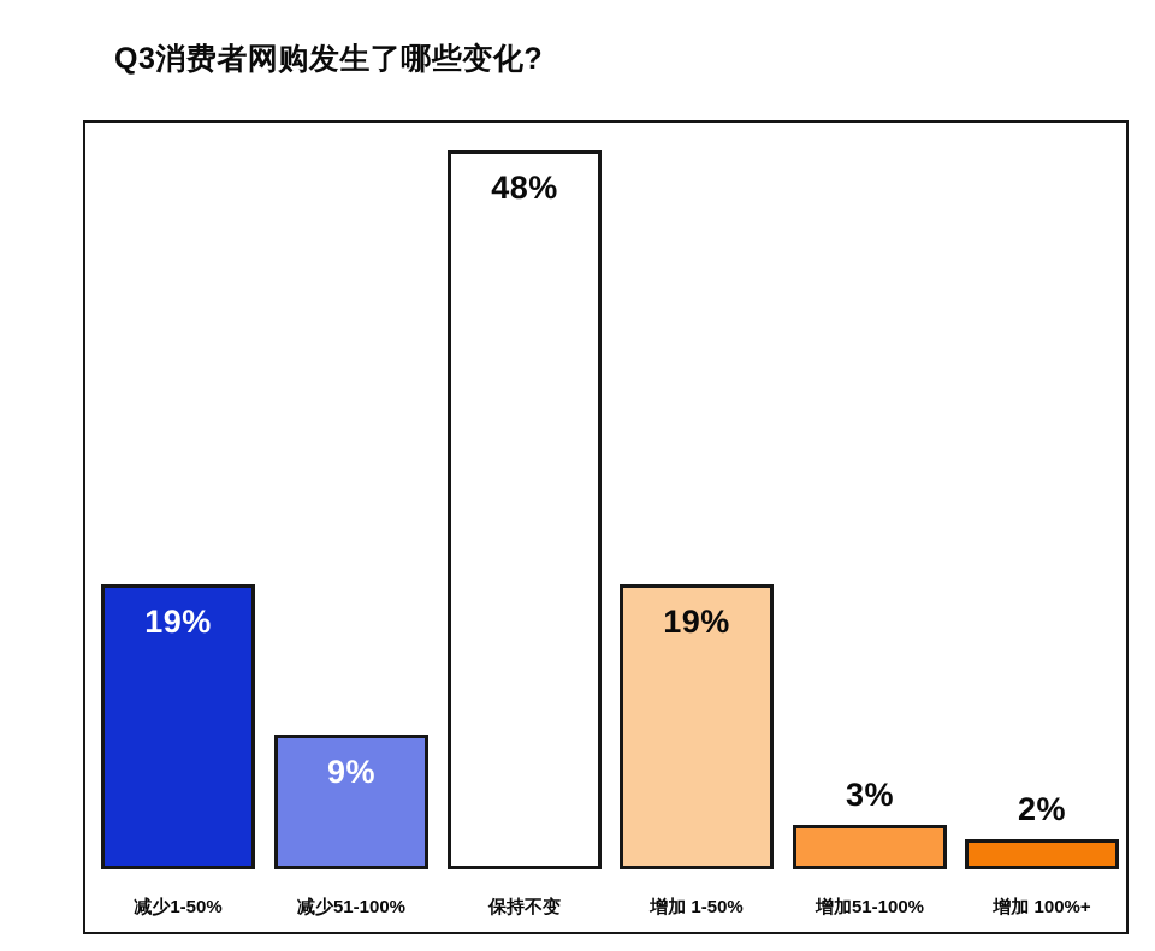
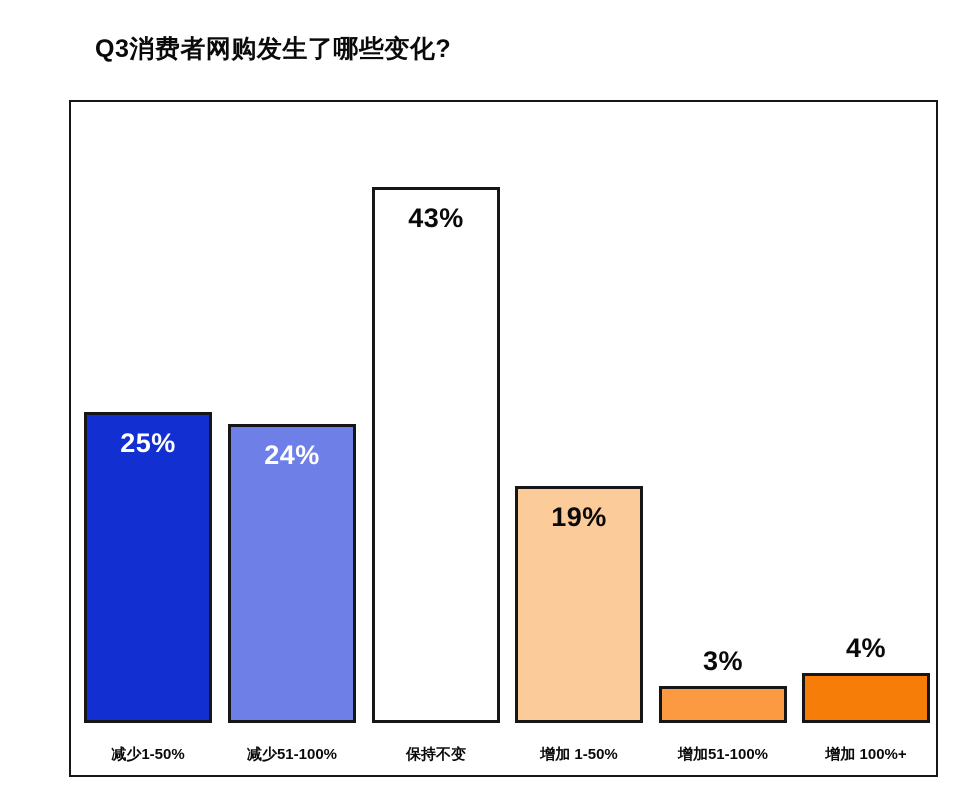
减少1-50%: 19% -> 25%
减少51-100%: 9% -> 24%
保持不变: 48% -> 43%
增加 100%+: 2% -> 4%
